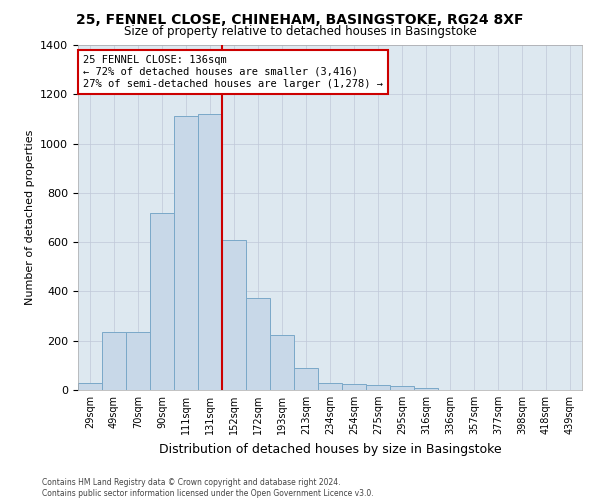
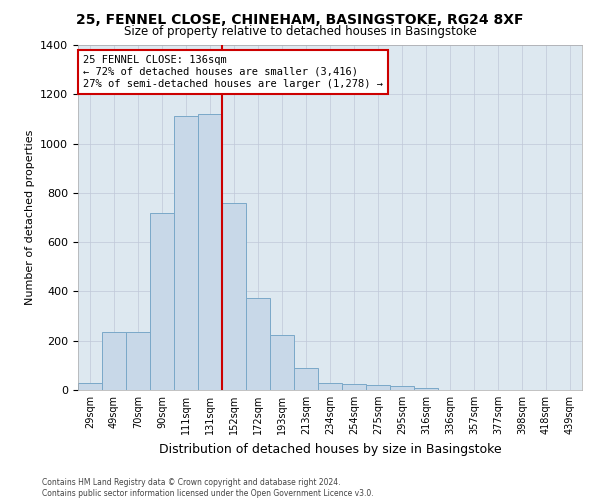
152sqm: 610 -> 760
